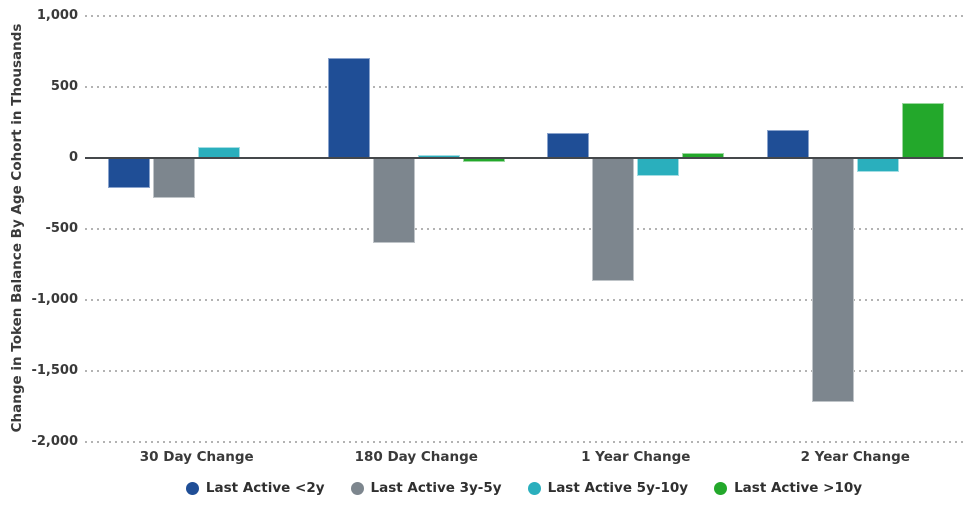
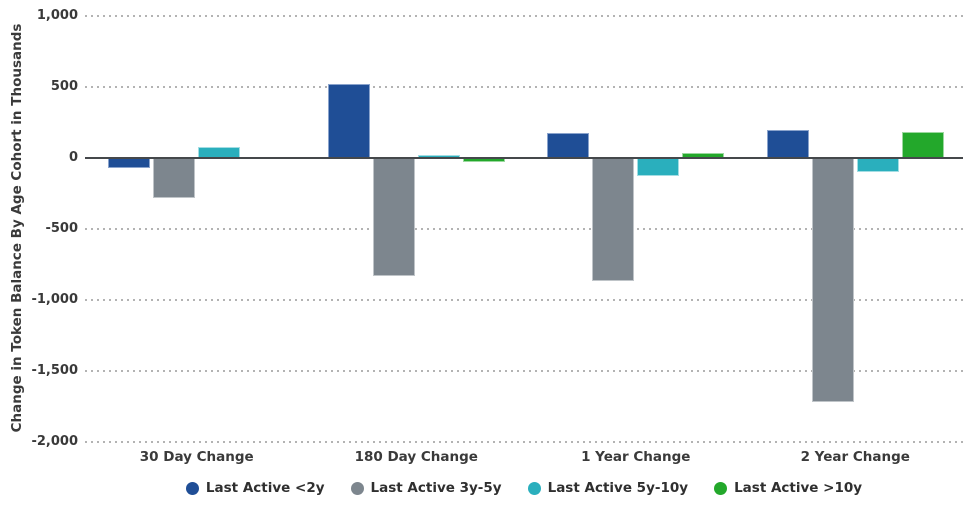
Last Active <2y/30 Day Change: -210 -> -70
Last Active <2y/180 Day Change: 700 -> 520
Last Active 3y-5y/180 Day Change: -600 -> -830
Last Active >10y/2 Year Change: 380 -> 180
